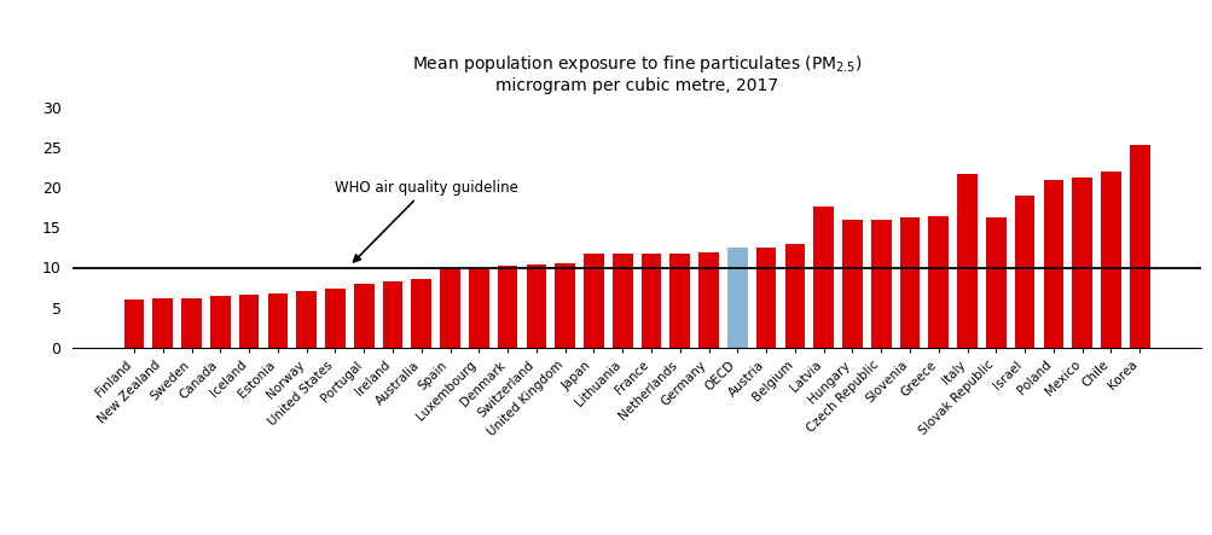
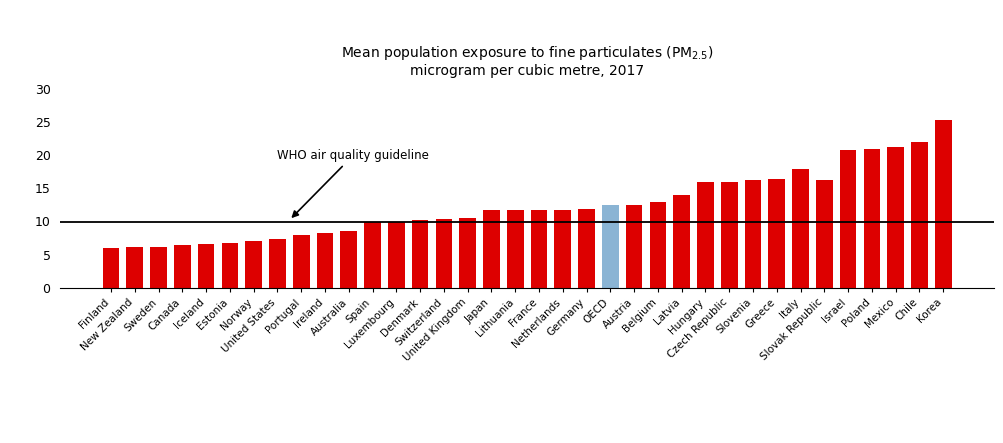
Latvia: 17.6 -> 14.0
Italy: 21.6 -> 17.9
Israel: 19.0 -> 20.8
